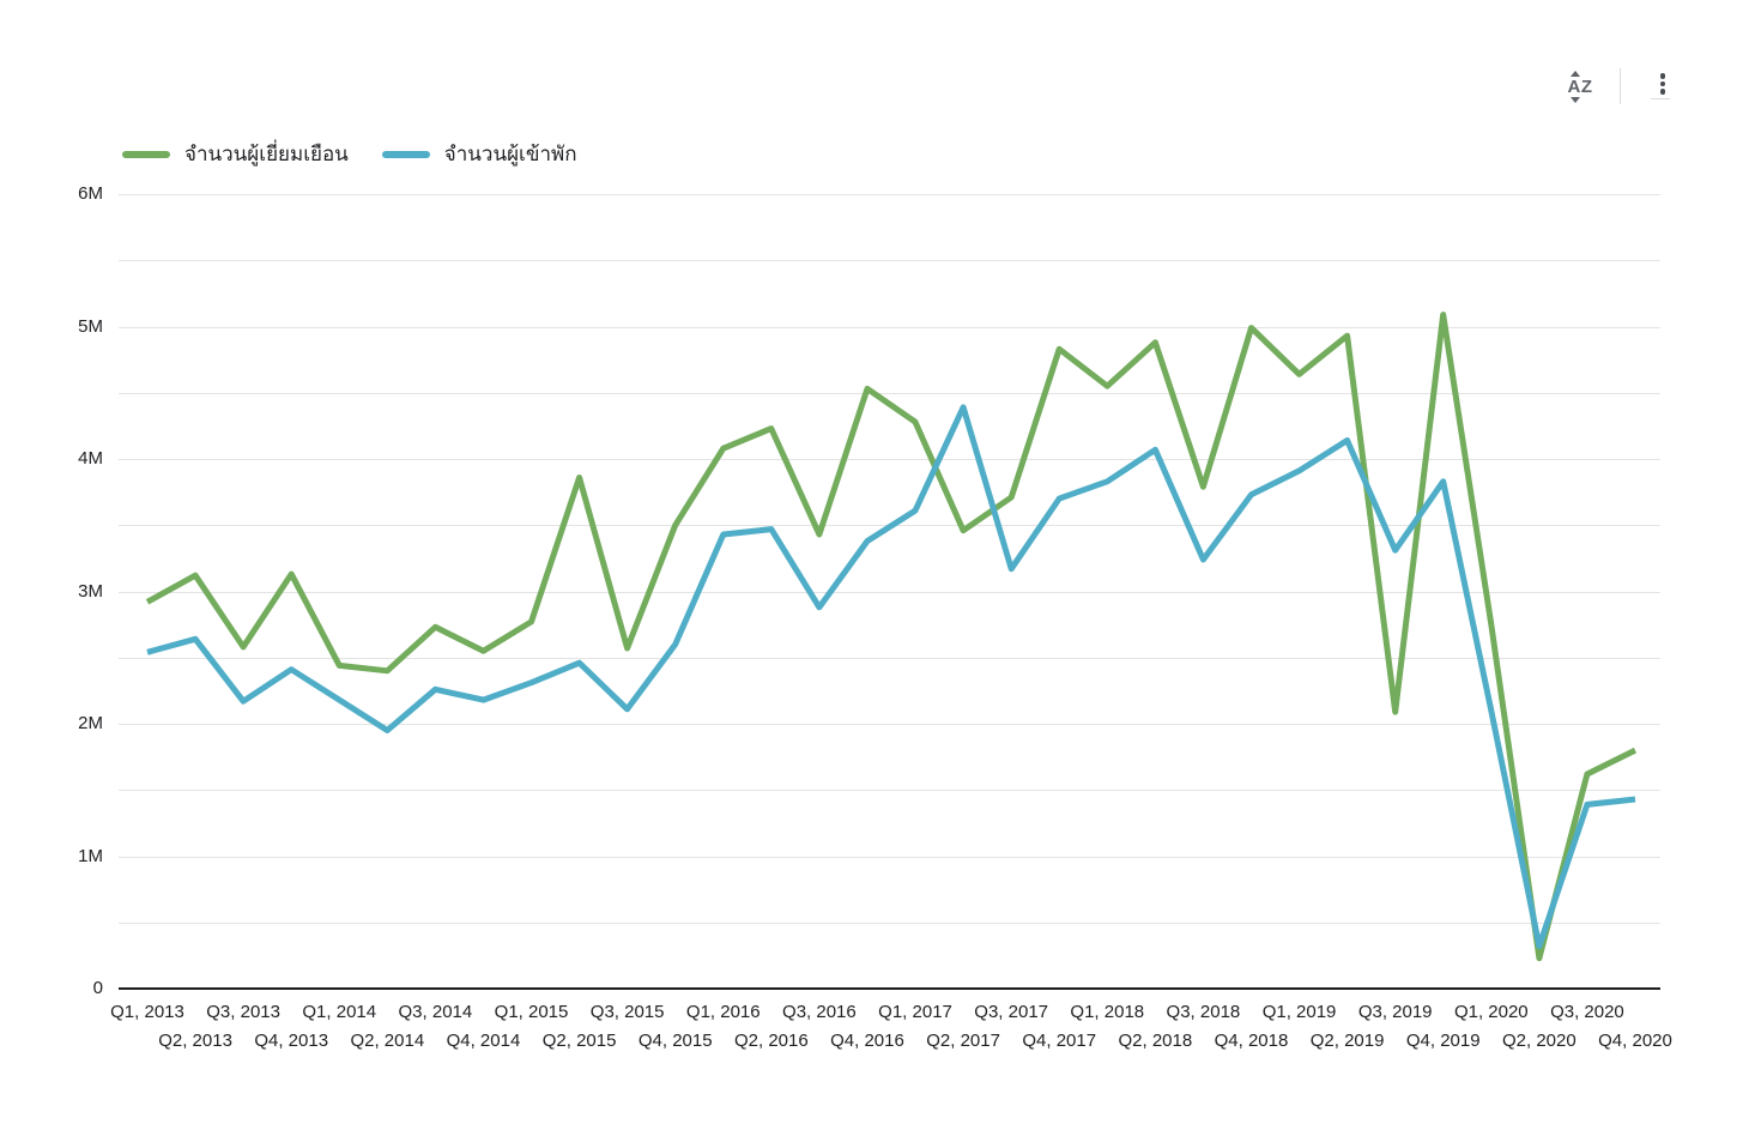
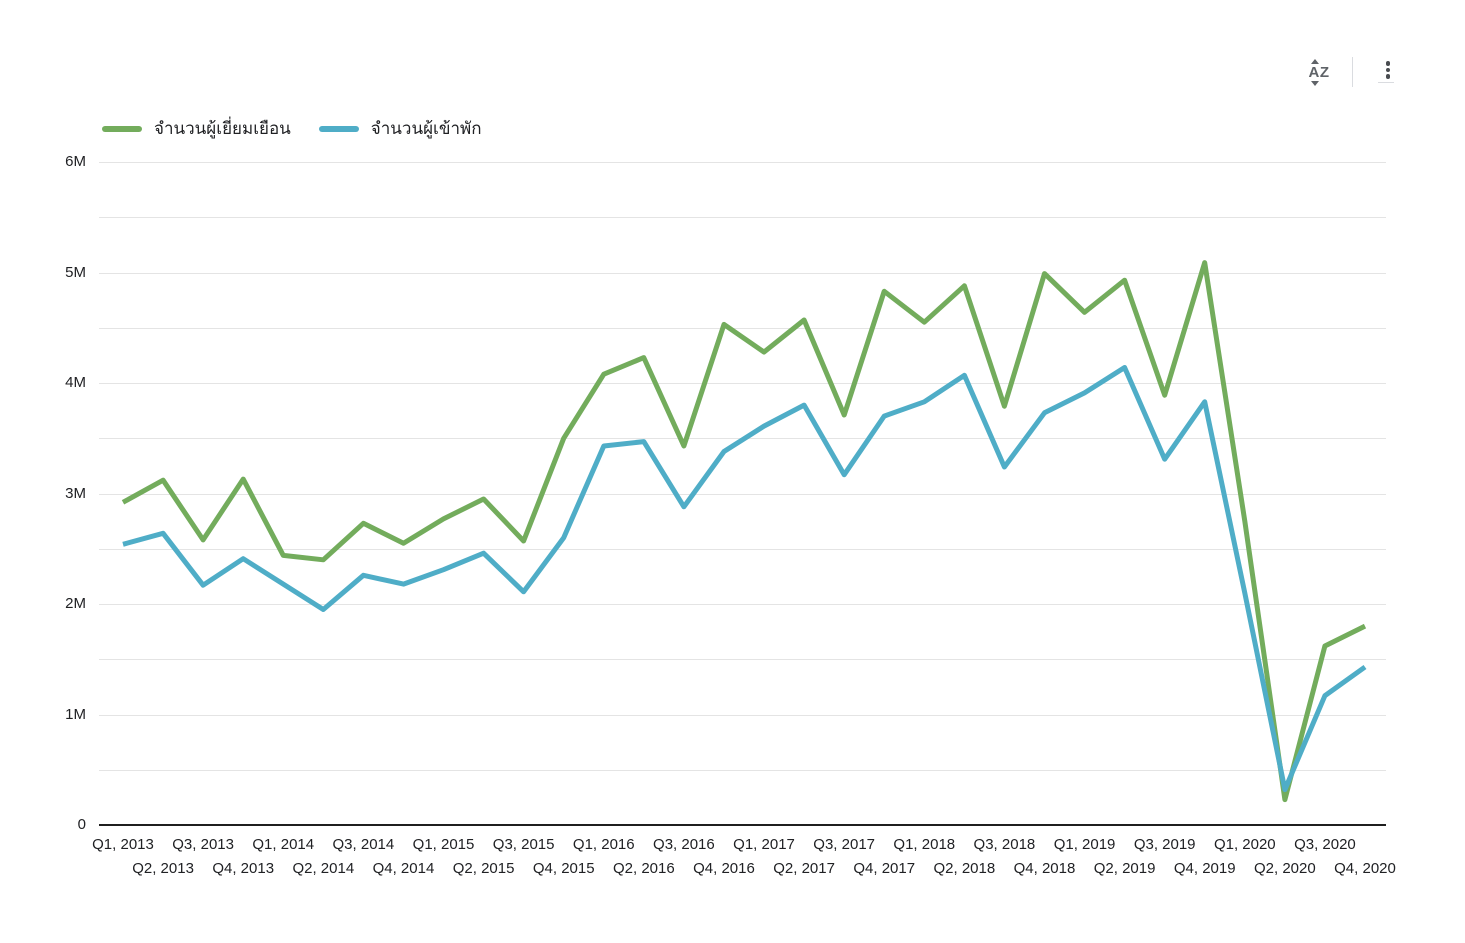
จำนวนผู้เยี่ยมเยือน/Q2, 2015: 3.86M -> 2.95M
จำนวนผู้เยี่ยมเยือน/Q2, 2017: 3.46M -> 4.57M
จำนวนผู้เข้าพัก/Q2, 2017: 4.39M -> 3.80M
จำนวนผู้เยี่ยมเยือน/Q3, 2019: 2.09M -> 3.89M
จำนวนผู้เข้าพัก/Q3, 2020: 1.39M -> 1.17M
